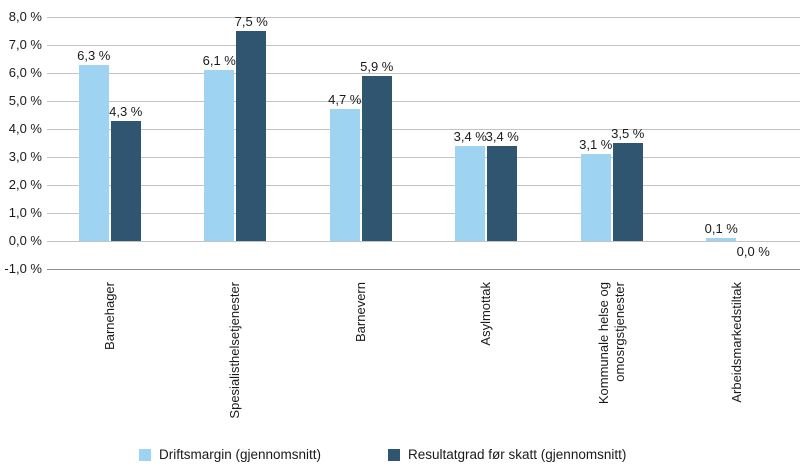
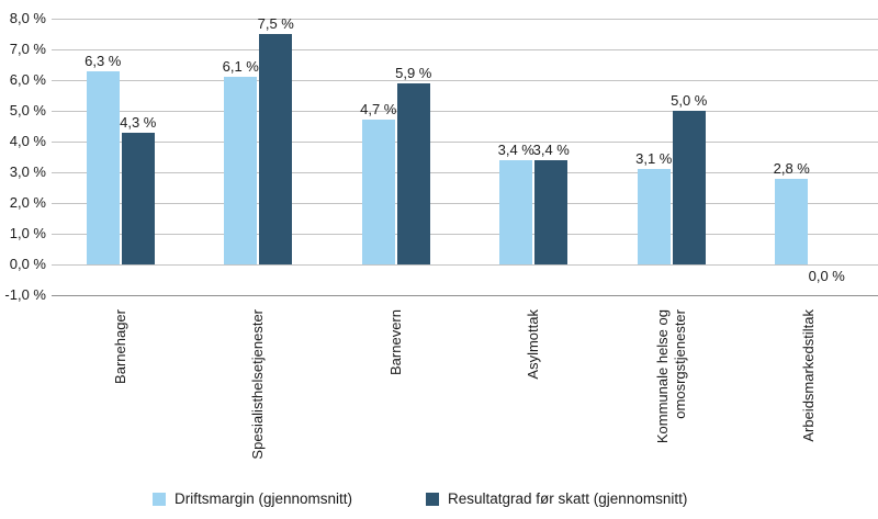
Resultatgrad før skatt (gjennomsnitt)/Kommunale helse og omosrgstjenester: 3,5 -> 5,0
Driftsmargin (gjennomsnitt)/Arbeidsmarkedstiltak: 0,1 -> 2,8
